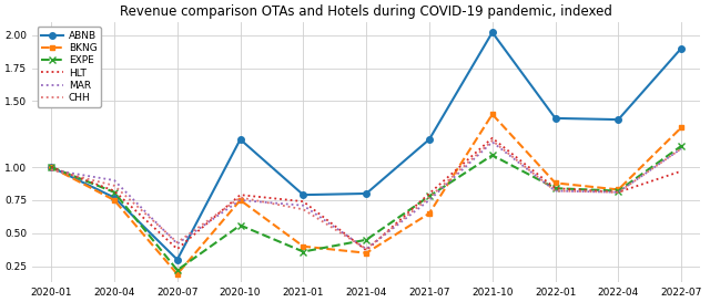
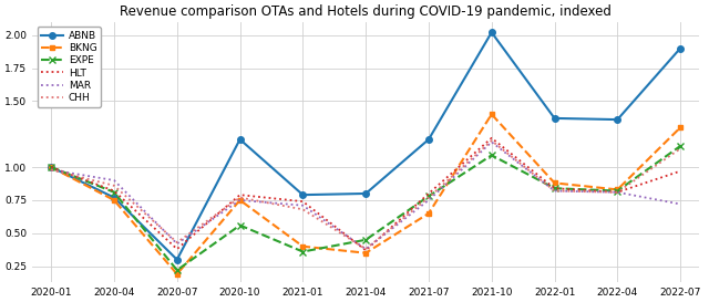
MAR/2022-07: 1.14 -> 0.72
